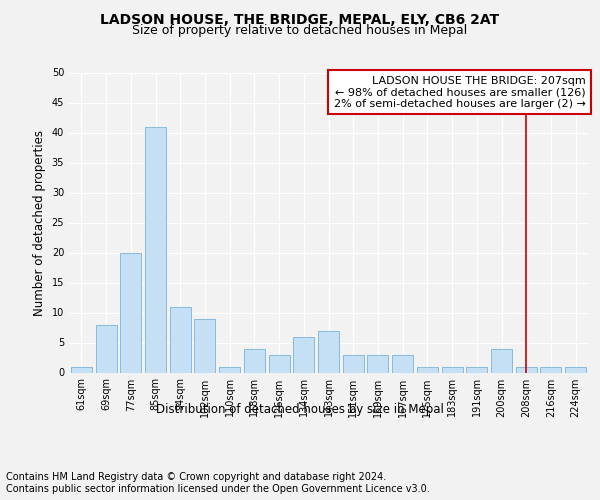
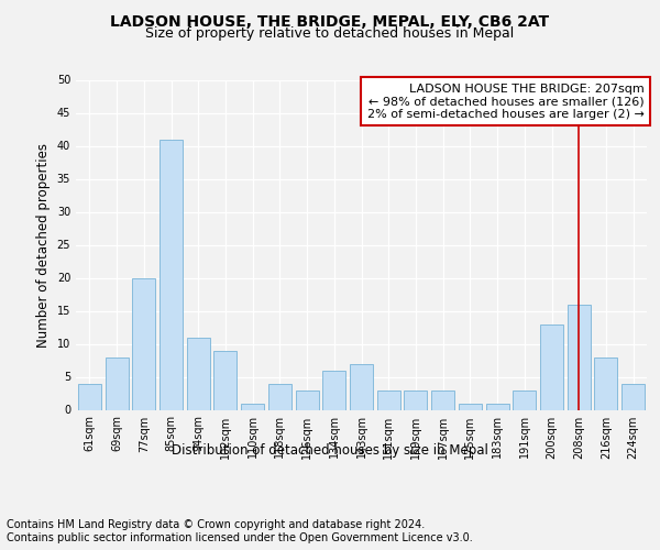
61sqm: 1 -> 4
191sqm: 1 -> 3
200sqm: 4 -> 13
208sqm: 1 -> 16
216sqm: 1 -> 8
224sqm: 1 -> 4
